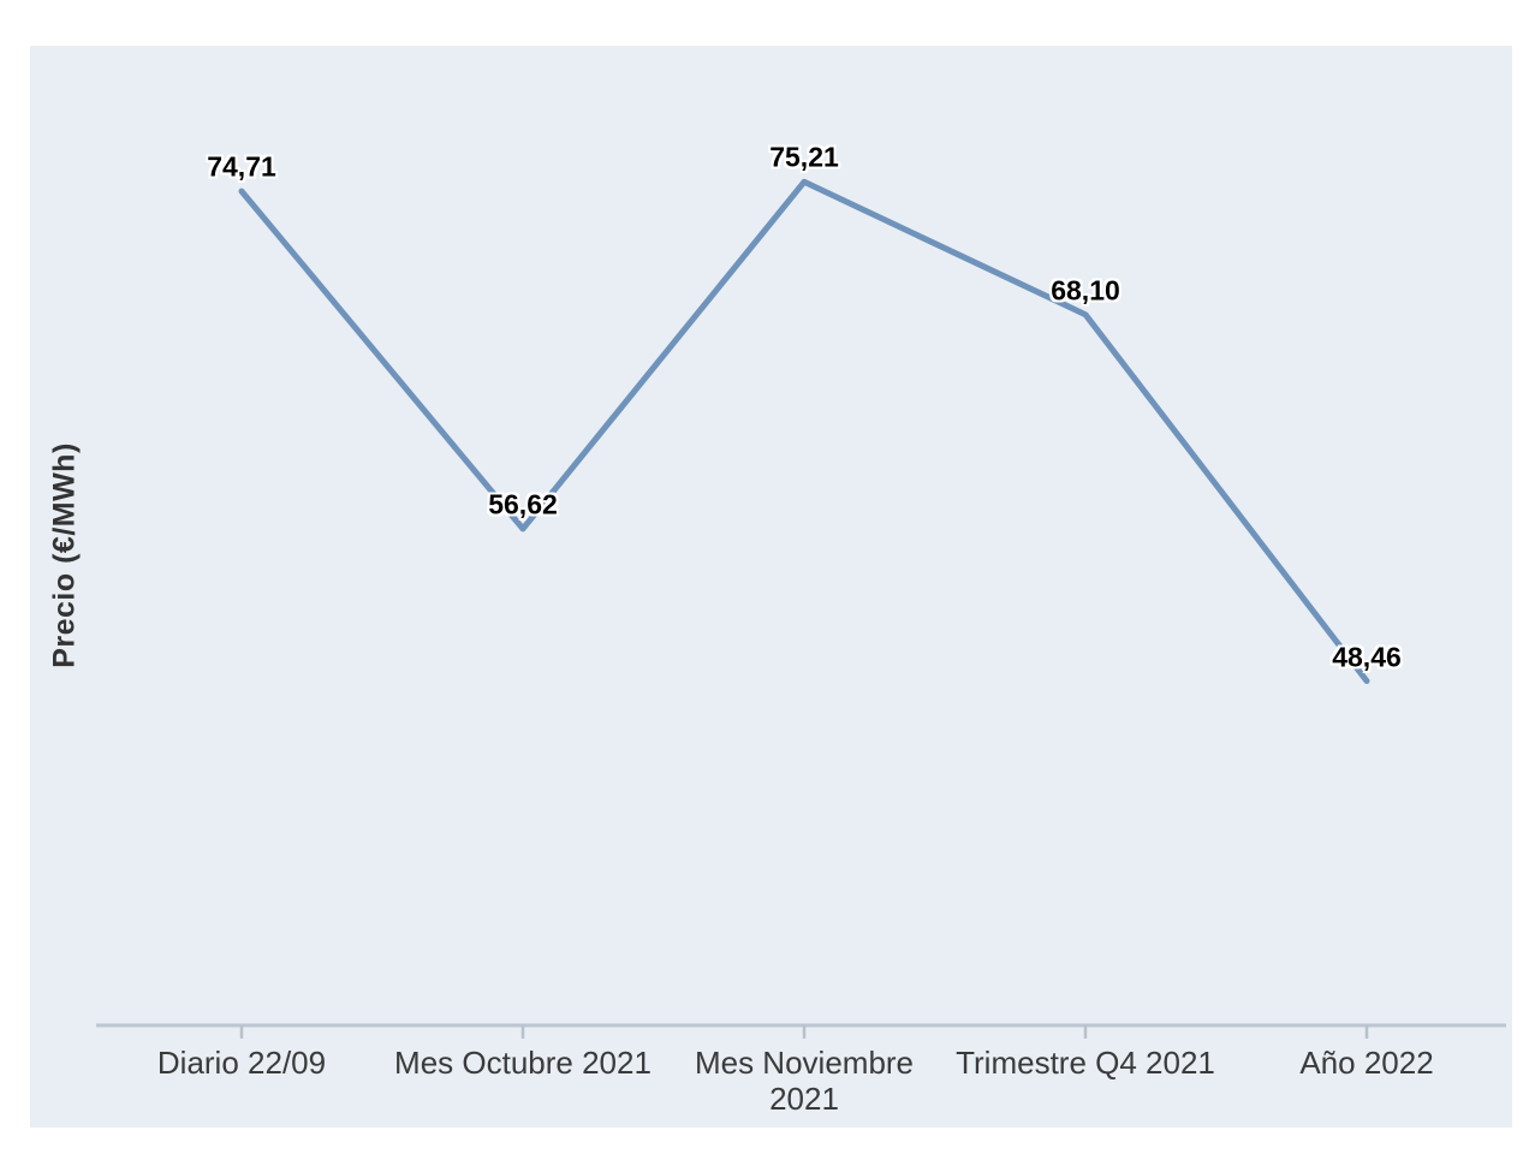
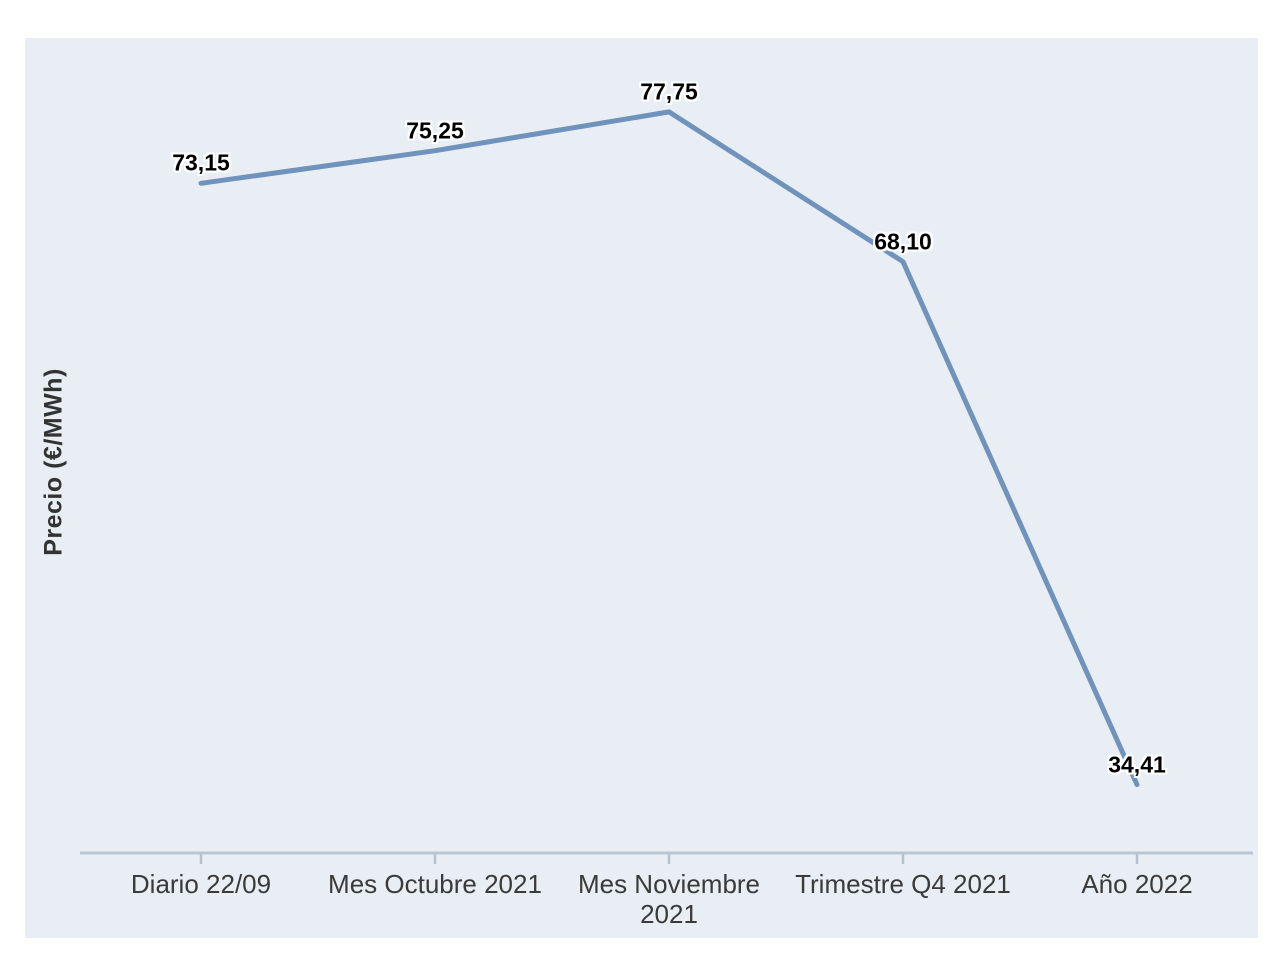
Diario 22/09: 74,71 -> 73,15
Mes Octubre 2021: 56,62 -> 75,25
Mes Noviembre 2021: 75,21 -> 77,75
Año 2022: 48,46 -> 34,41
